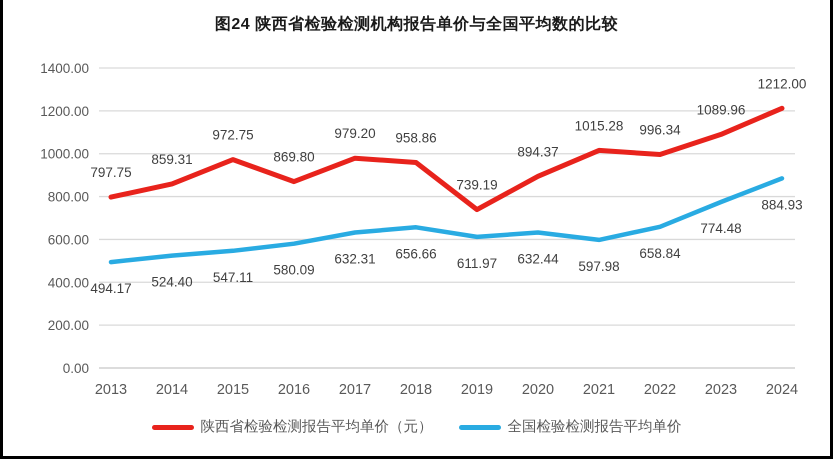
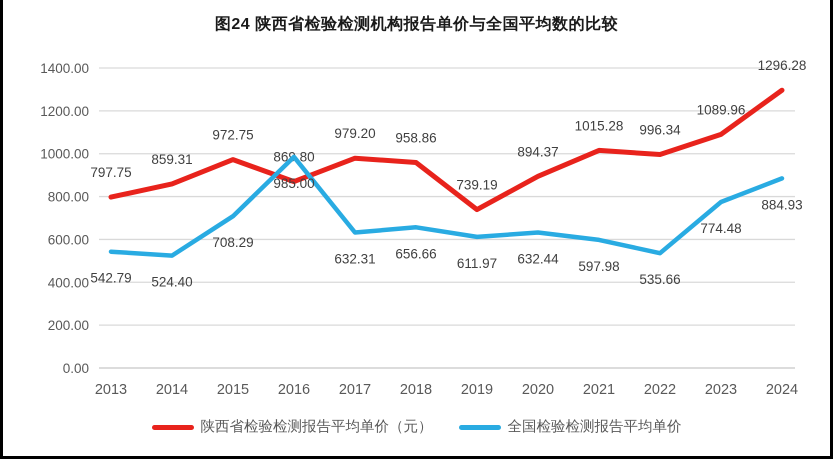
全国检验检测报告平均单价/2013: 494.17 -> 542.79
全国检验检测报告平均单价/2015: 547.11 -> 708.29
全国检验检测报告平均单价/2016: 580.09 -> 985.00
全国检验检测报告平均单价/2022: 658.84 -> 535.66
陕西省检验检测报告平均单价（元）/2024: 1212.00 -> 1296.28
